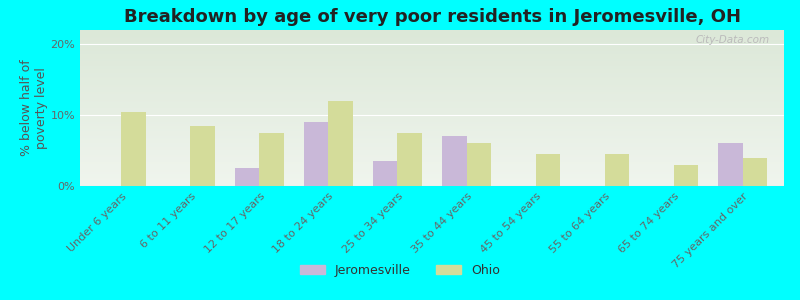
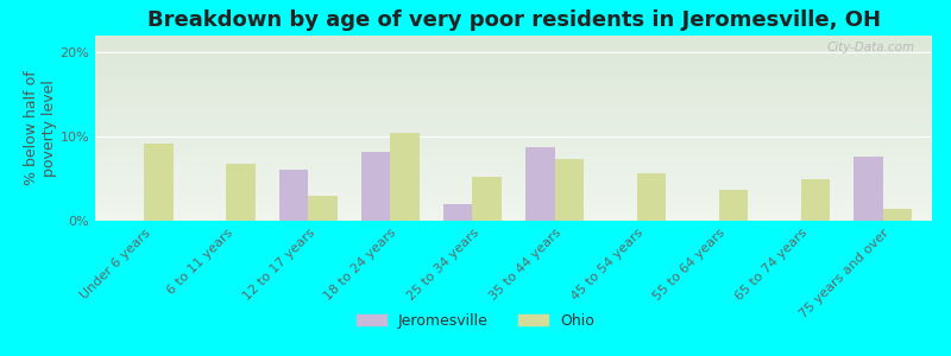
Ohio/Under 6 years: 10.5% -> 9.2%
Ohio/6 to 11 years: 8.5% -> 6.8%
Jeromesville/12 to 17 years: 2.5% -> 6.0%
Ohio/12 to 17 years: 7.5% -> 3.0%
Jeromesville/18 to 24 years: 9.0% -> 8.2%
Ohio/18 to 24 years: 12.0% -> 10.4%
Jeromesville/25 to 34 years: 3.5% -> 2.0%
Ohio/25 to 34 years: 7.5% -> 5.2%
Jeromesville/35 to 44 years: 7.0% -> 8.8%
Ohio/35 to 44 years: 6.0% -> 7.4%
Ohio/45 to 54 years: 4.5% -> 5.6%
Ohio/55 to 64 years: 4.5% -> 3.6%
Ohio/65 to 74 years: 3.0% -> 5.0%
Jeromesville/75 years and over: 6.0% -> 7.6%
Ohio/75 years and over: 4.0% -> 1.4%
